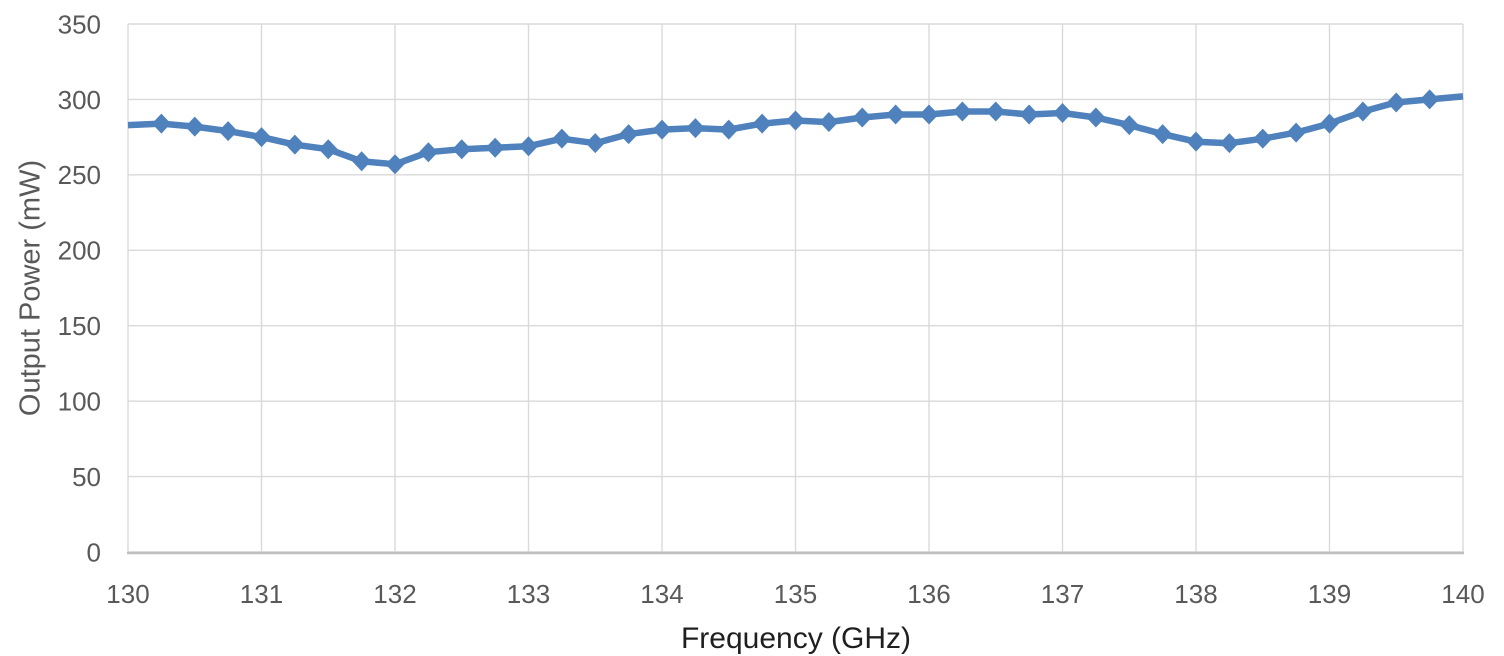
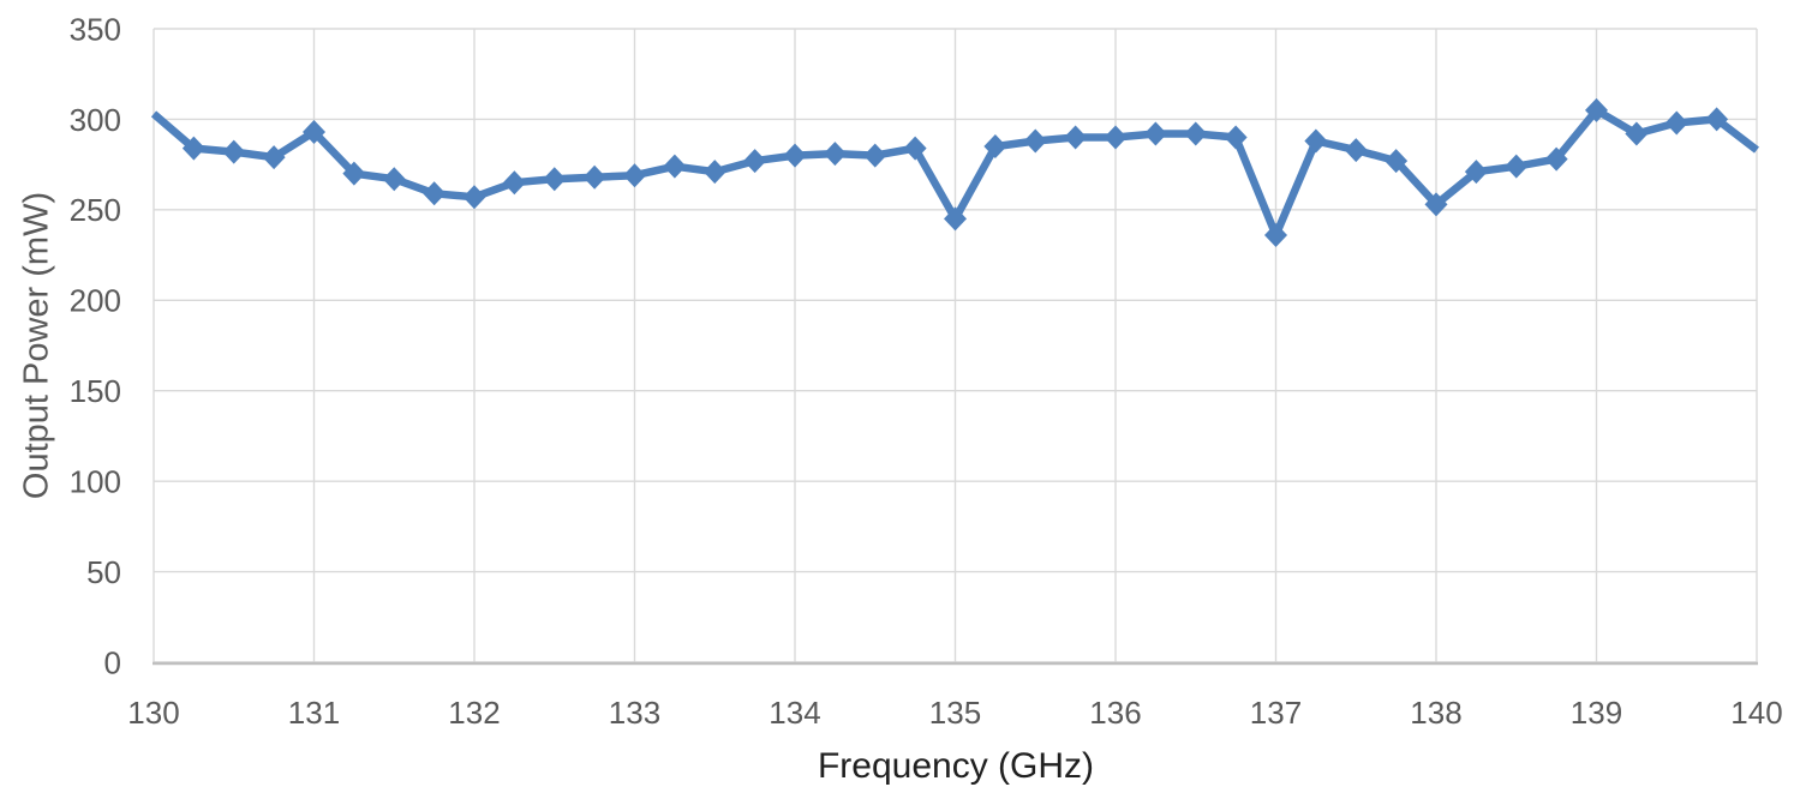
130: 283 -> 303
131: 275 -> 293
135: 286 -> 245
137: 291 -> 236
138: 272 -> 253
139: 284 -> 305
140: 302 -> 283
